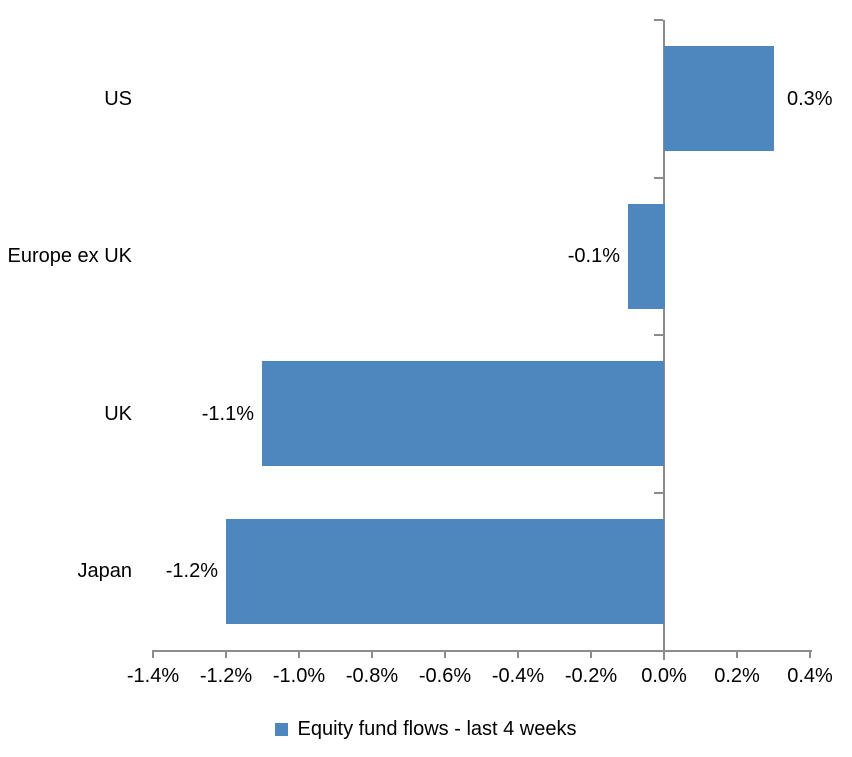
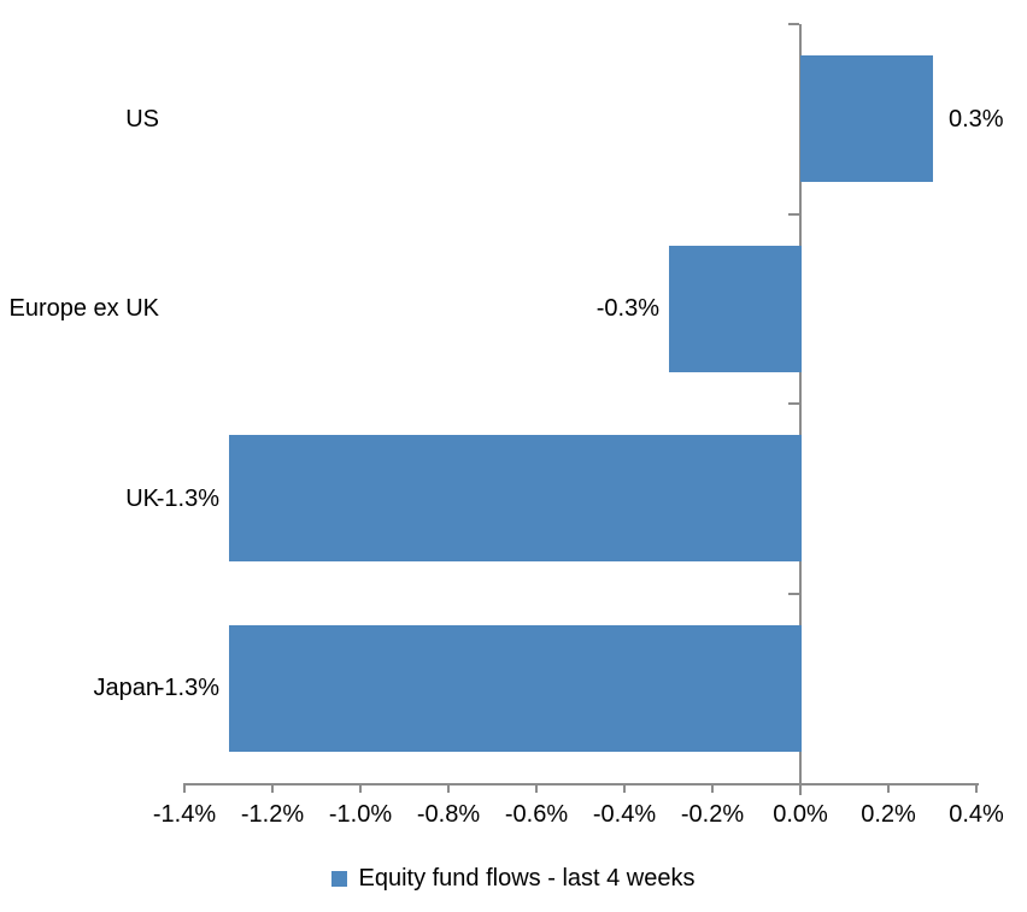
Europe ex UK: -0.1% -> -0.3%
UK: -1.1% -> -1.3%
Japan: -1.2% -> -1.3%
